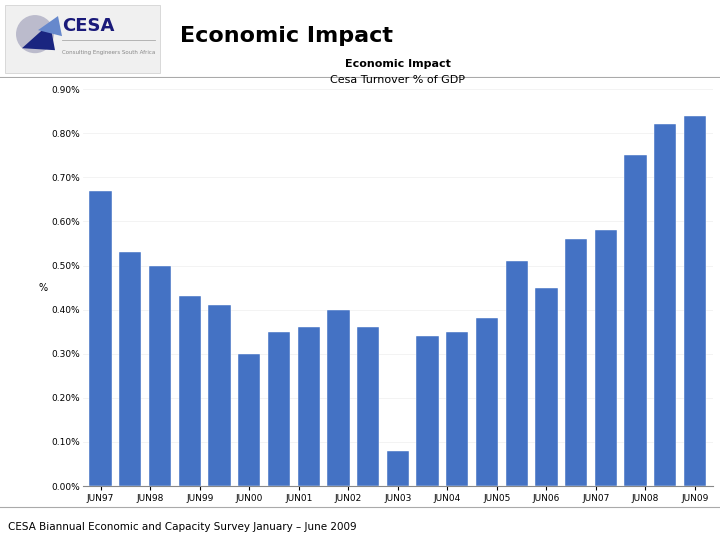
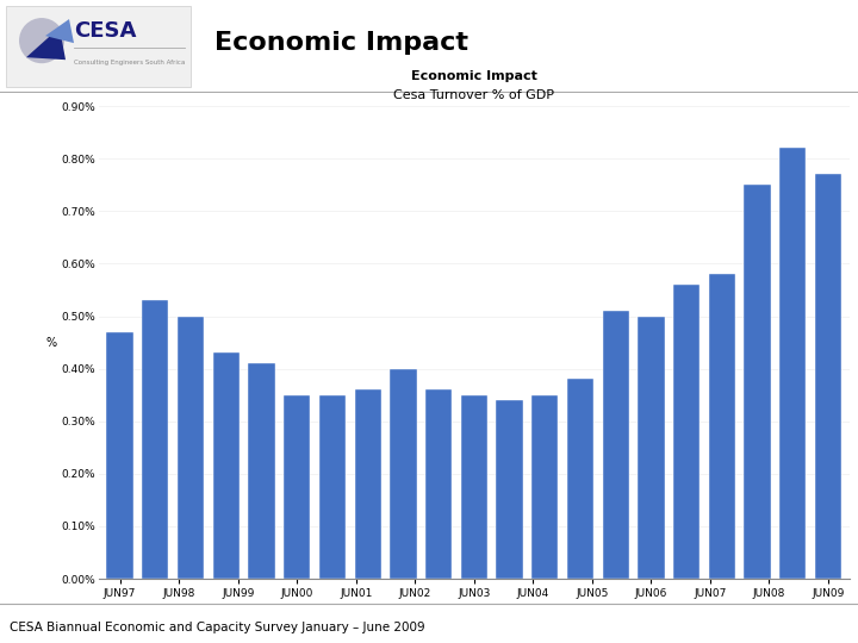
JUN97: 0.67% -> 0.47%
JUN00: 0.30% -> 0.35%
JUN03: 0.08% -> 0.35%
JUN06: 0.45% -> 0.50%
JUN09: 0.84% -> 0.77%
